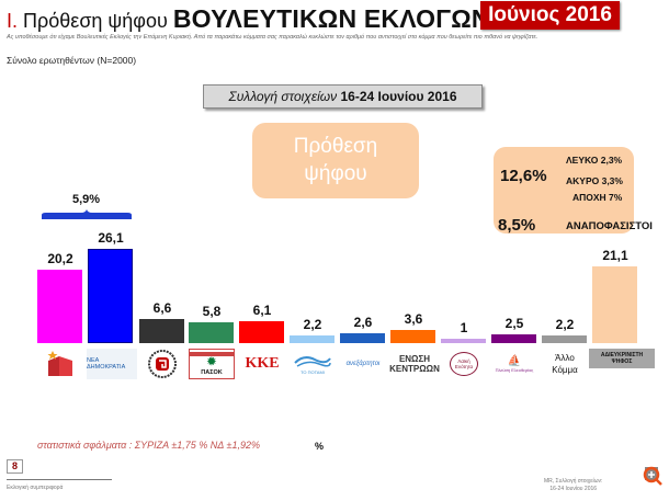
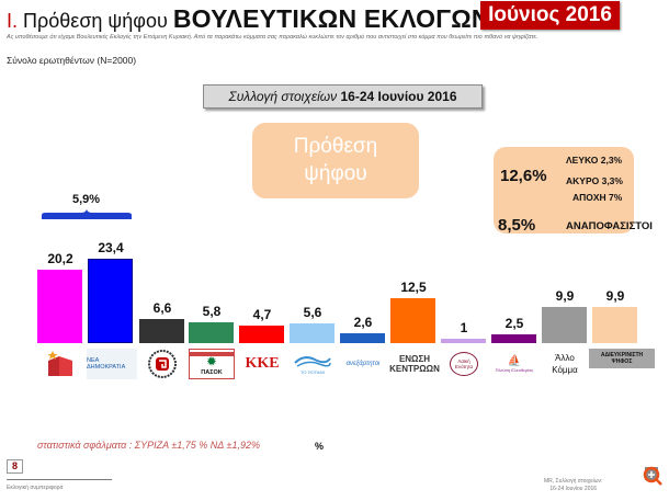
ΝΕΑ ΔΗΜΟΚΡΑΤΙΑ: 26,1 -> 23,4
ΚΚΕ: 6,1 -> 4,7
ΤΟ ΠΟΤΑΜΙ: 2,2 -> 5,6
ΕΝΩΣΗ ΚΕΝΤΡΩΩΝ: 3,6 -> 12,5
Άλλο Κόμμα: 2,2 -> 9,9
ΑΔΙΕΥΚΡΙΝΙΣΤΗ ΨΗΦΟΣ: 21,1 -> 9,9
